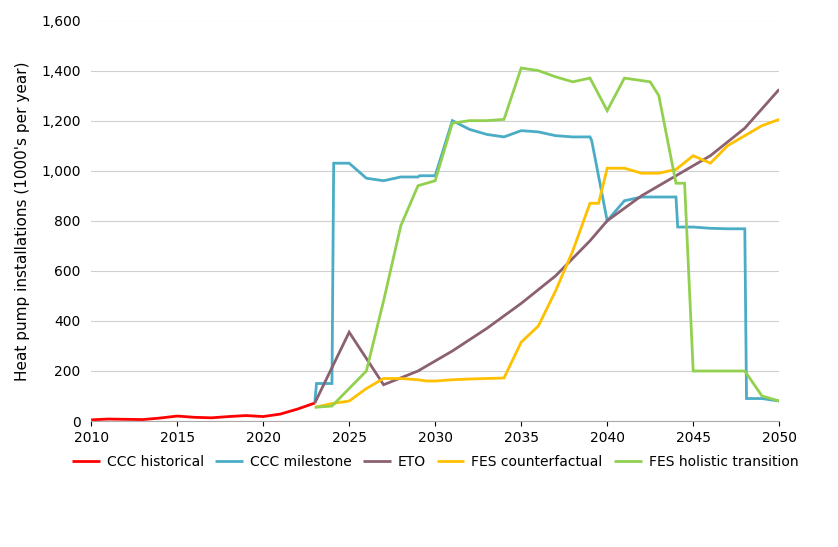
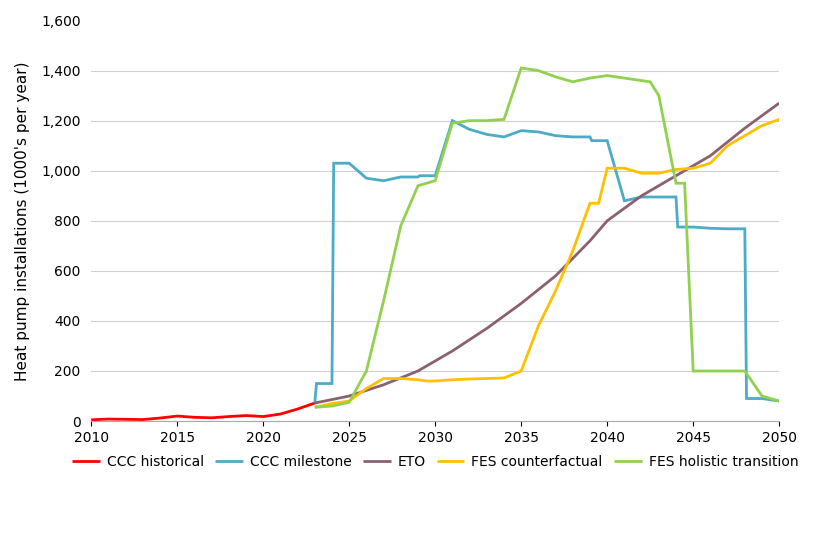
ETO/2025: 355 -> 100
FES holistic transition/2025: 130 -> 75
FES counterfactual/2035: 315 -> 200
CCC milestone/2040: 800 -> 1,120
FES holistic transition/2040: 1,240 -> 1,380
FES counterfactual/2045: 1,060 -> 1,010
ETO/2050: 1,325 -> 1,270
